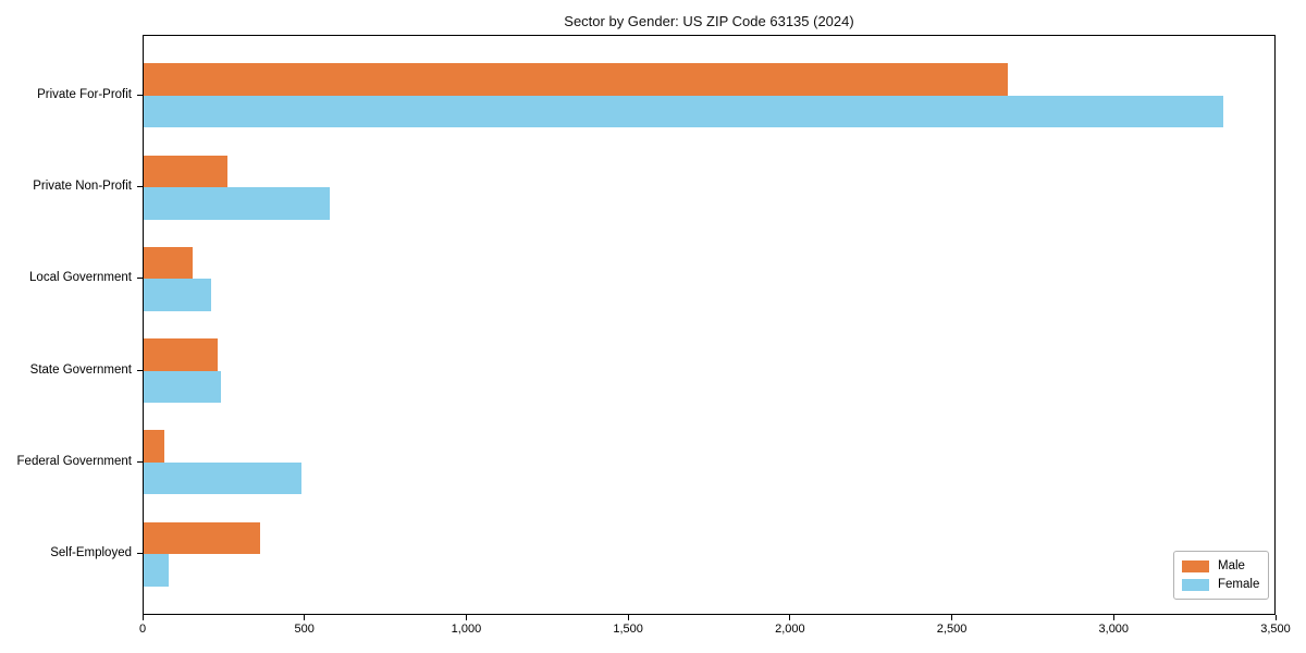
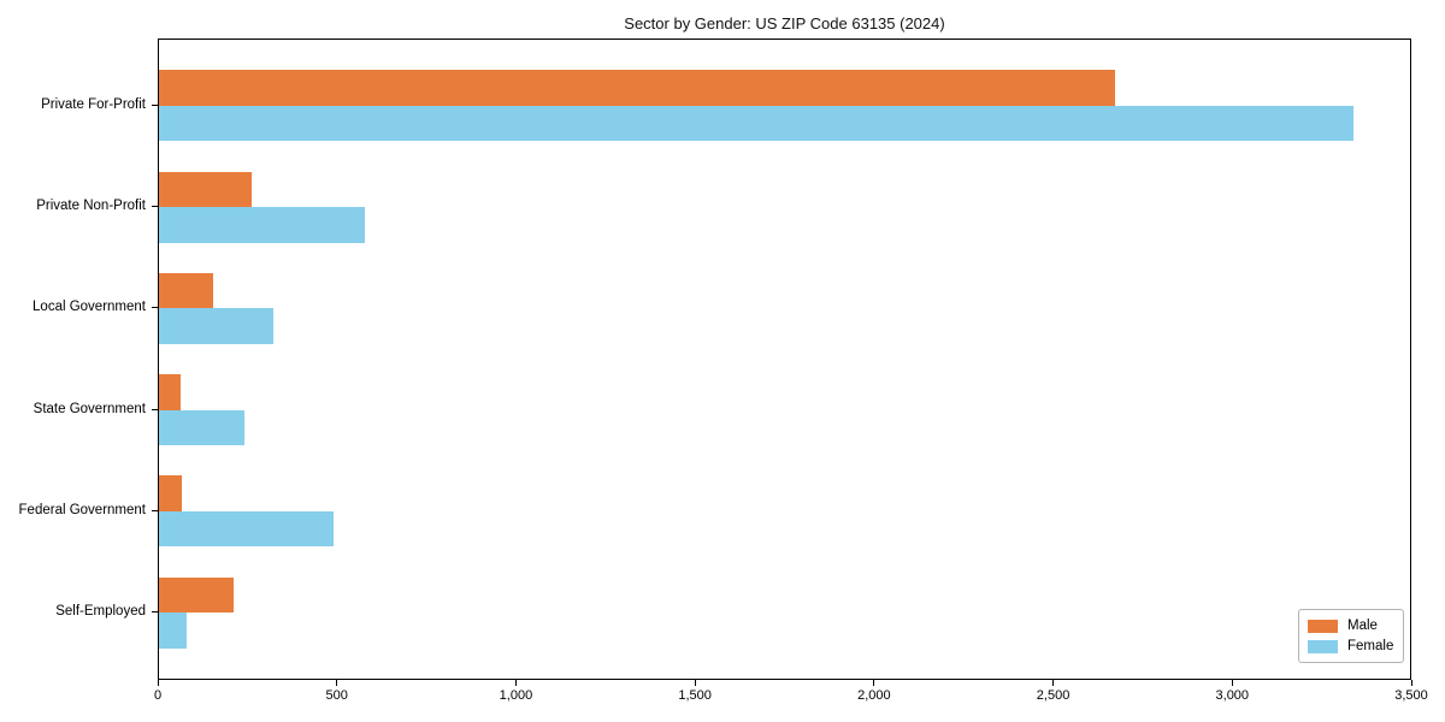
Female/Local Government: 210 -> 320
Male/State Government: 230 -> 60
Male/Self-Employed: 360 -> 210
